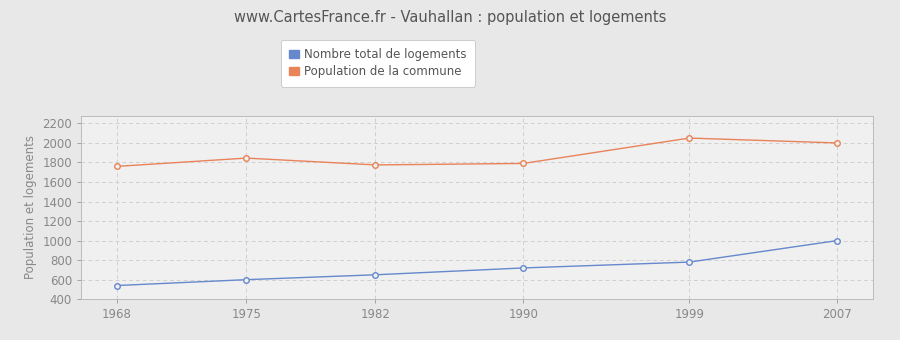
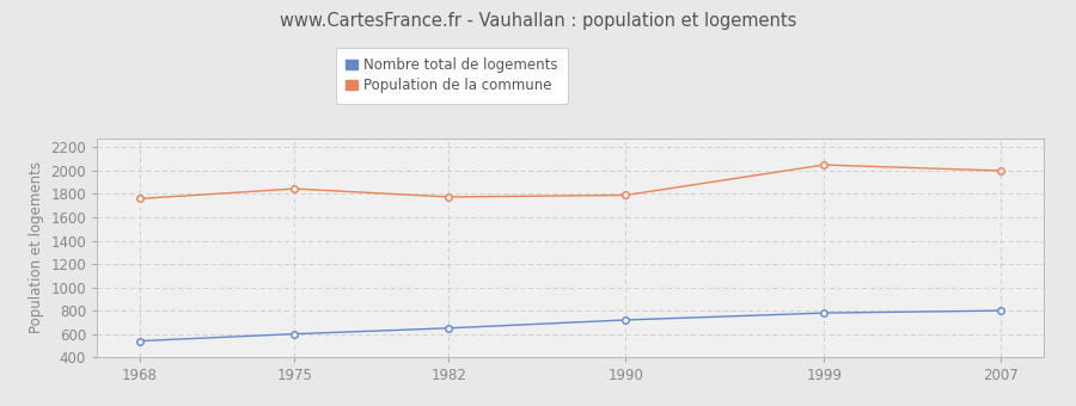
Nombre total de logements/2007: 1000 -> 800
